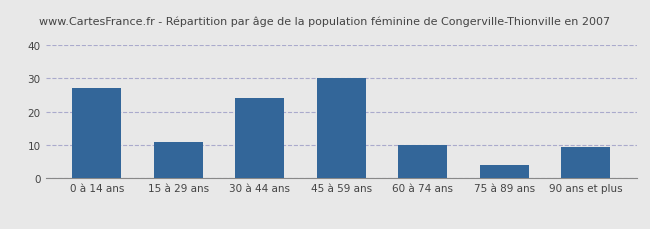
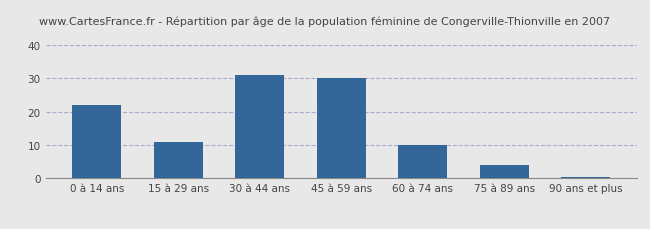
0 à 14 ans: 27.0 -> 22.0
30 à 44 ans: 24.0 -> 31.0
90 ans et plus: 9.5 -> 0.5
